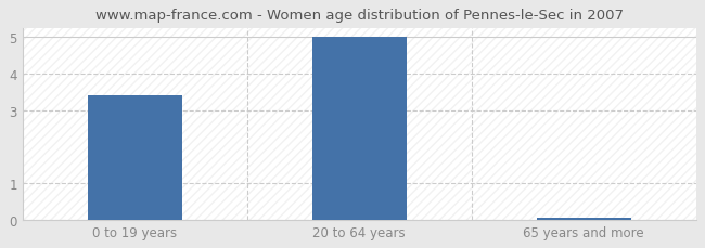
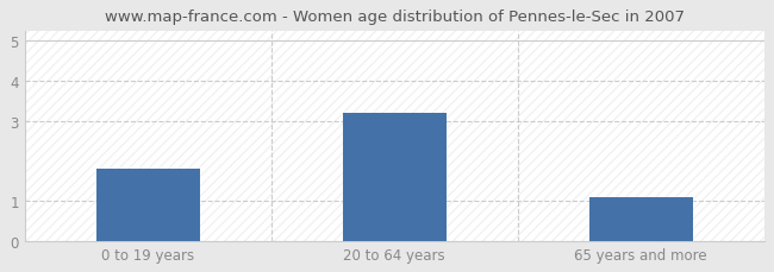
0 to 19 years: 3.40 -> 1.80
20 to 64 years: 5.00 -> 3.20
65 years and more: 0.05 -> 1.10
